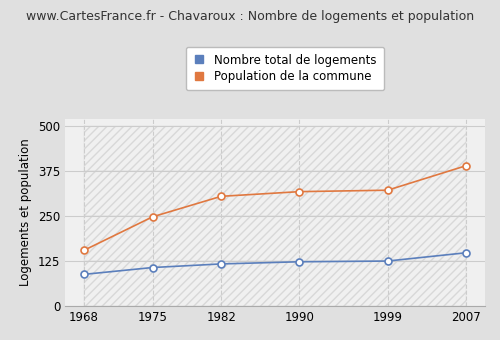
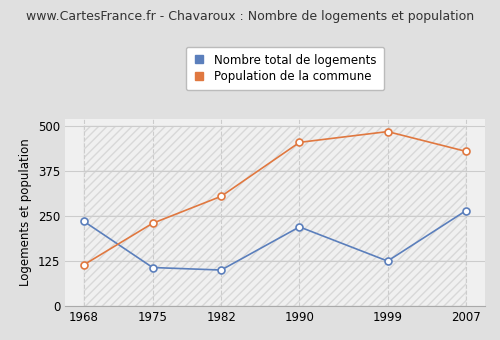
Nombre total de logements/1968: 88 -> 235
Population de la commune/1968: 155 -> 115
Population de la commune/1975: 248 -> 230
Nombre total de logements/1982: 117 -> 100
Nombre total de logements/1990: 123 -> 220
Population de la commune/1990: 318 -> 455
Population de la commune/1999: 322 -> 485
Nombre total de logements/2007: 148 -> 265
Population de la commune/2007: 390 -> 430
